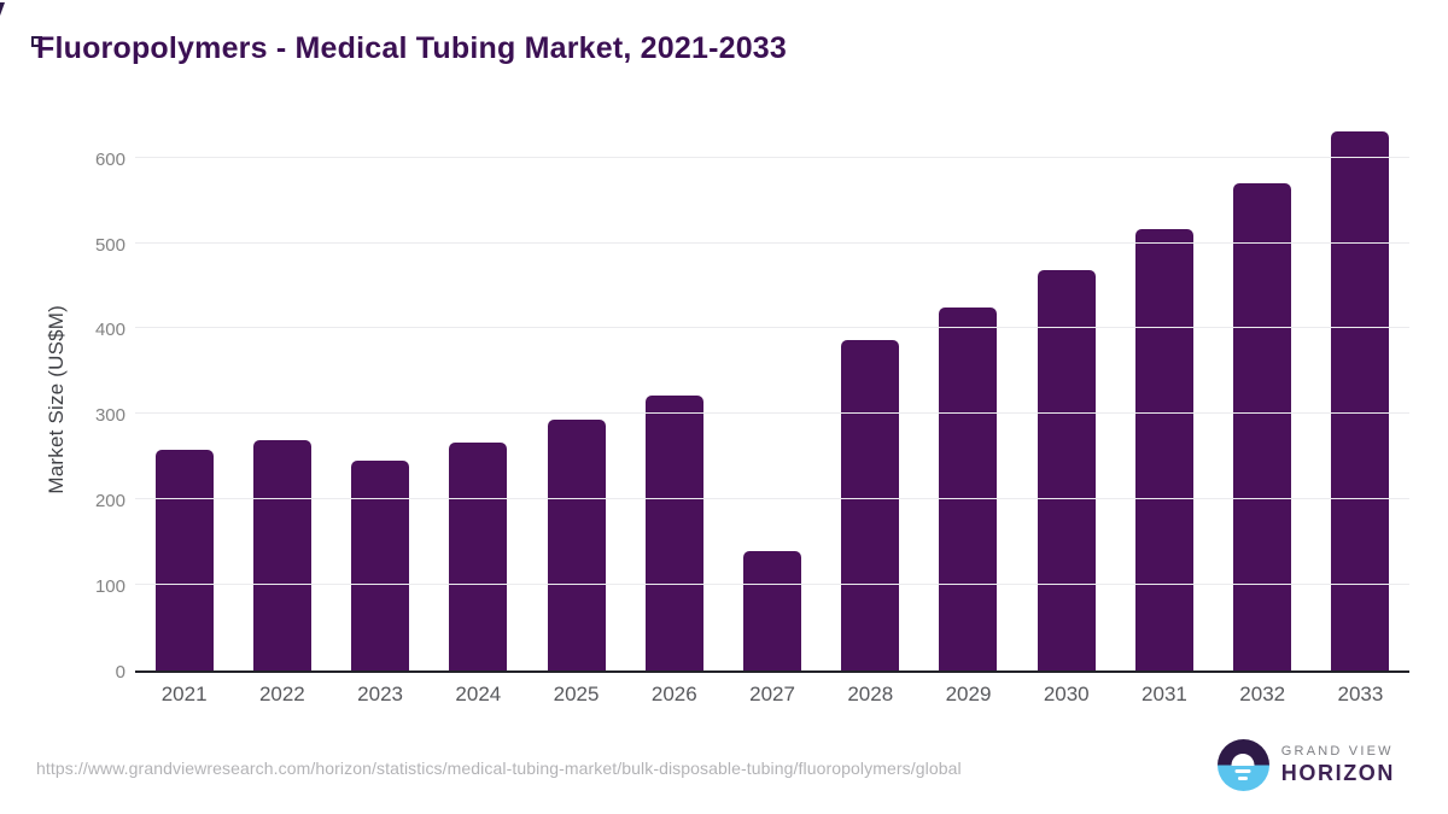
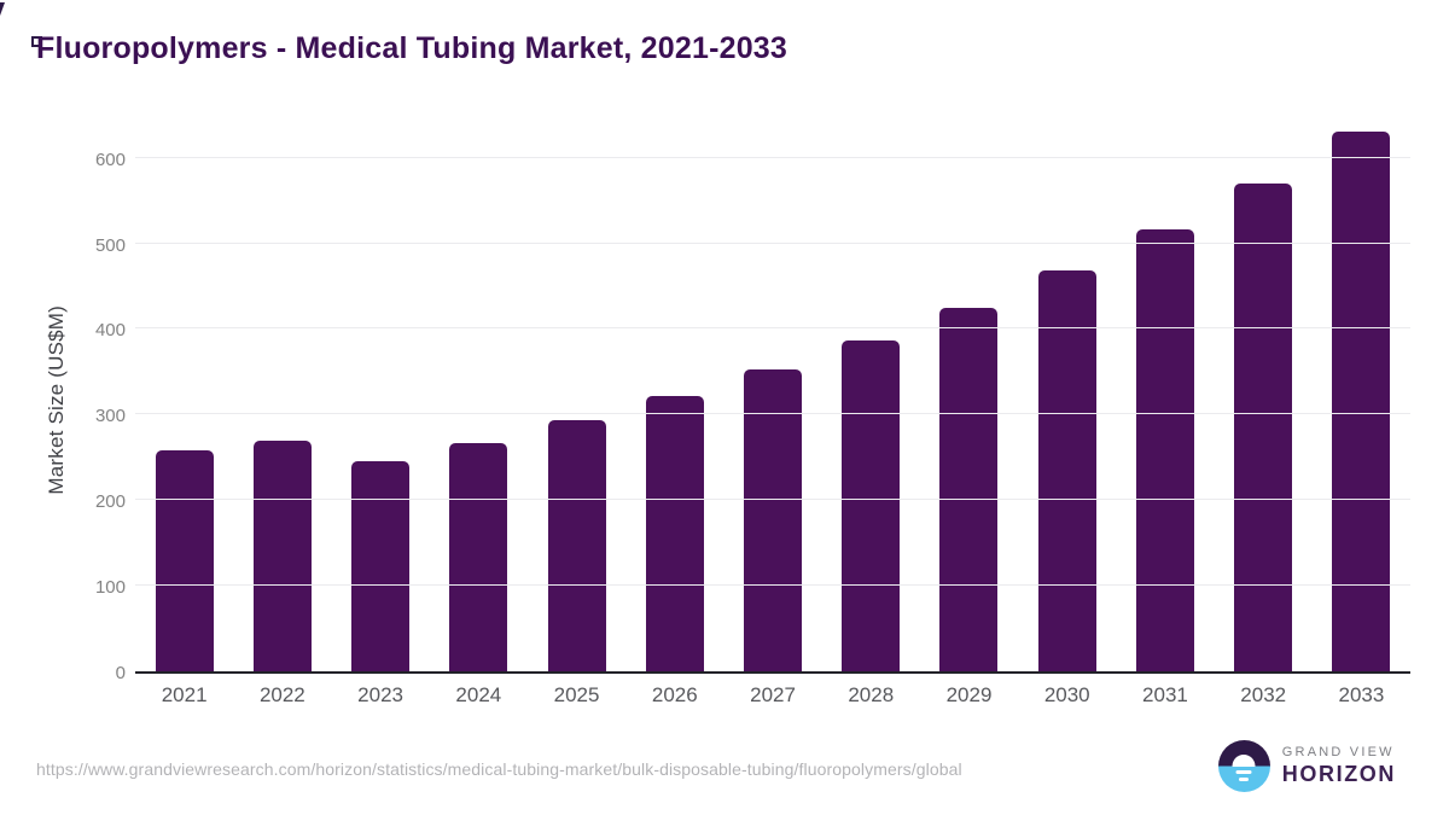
2027: 140 -> 350
